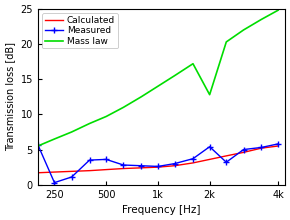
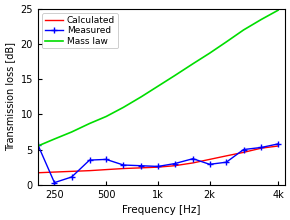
Measured/2k: 5.4 -> 2.9
Mass law/2k: 12.8 -> 18.7
